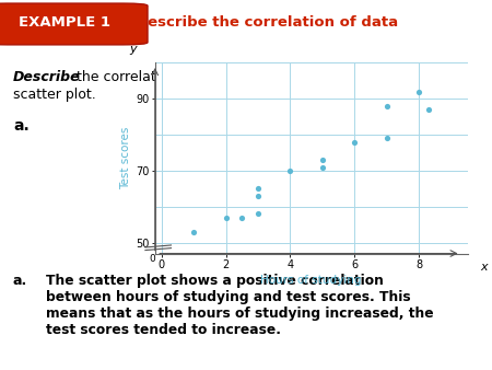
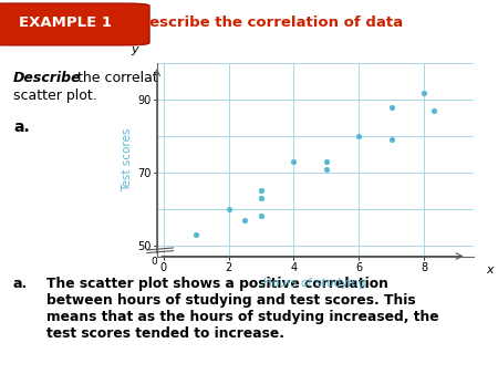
2: 57 -> 60
4: 70 -> 73
6: 78 -> 80
